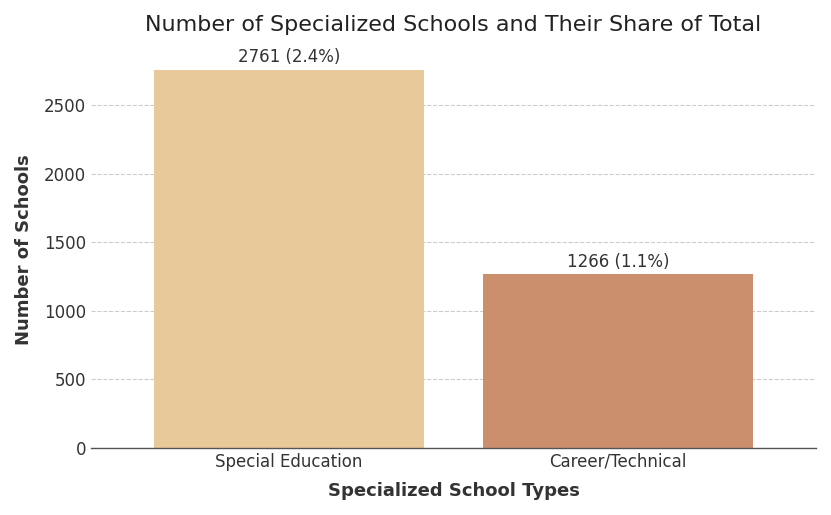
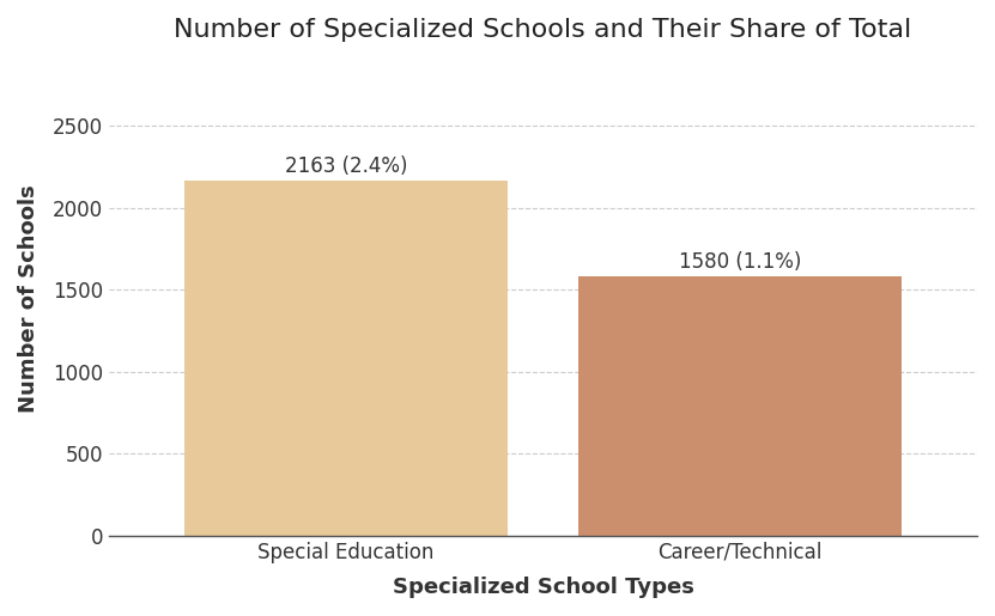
Special Education: 2761 -> 2163
Career/Technical: 1266 -> 1580
